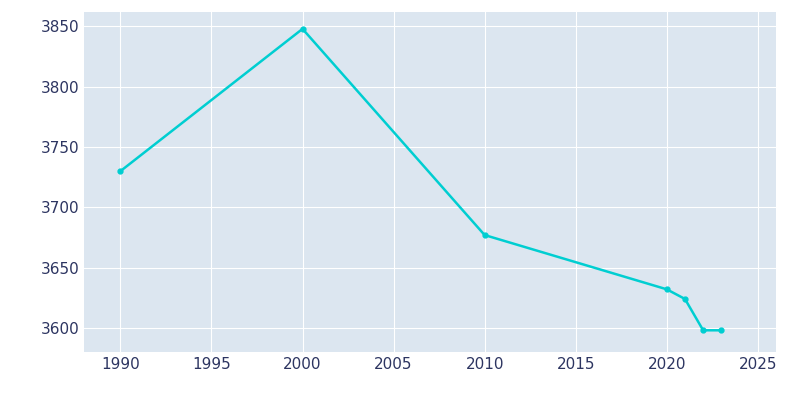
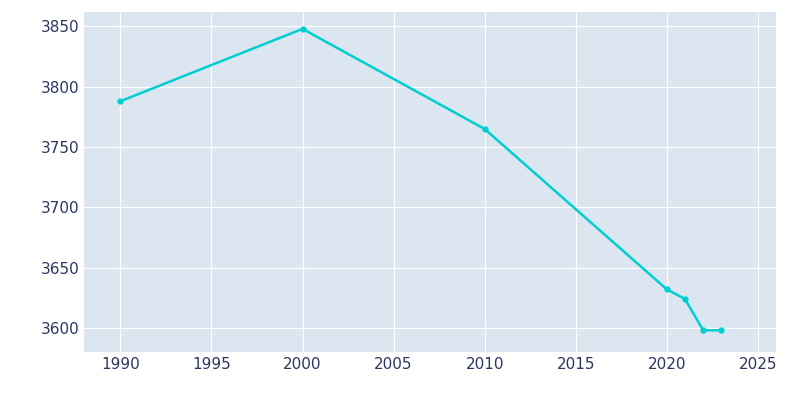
1990: 3730 -> 3788
2010: 3677 -> 3765
